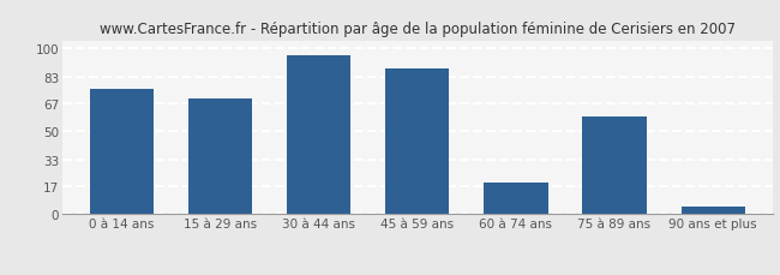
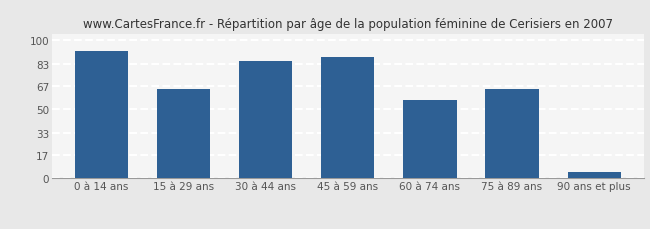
0 à 14 ans: 76 -> 92
15 à 29 ans: 70 -> 65
30 à 44 ans: 96 -> 85
60 à 74 ans: 19 -> 57
75 à 89 ans: 59 -> 65
